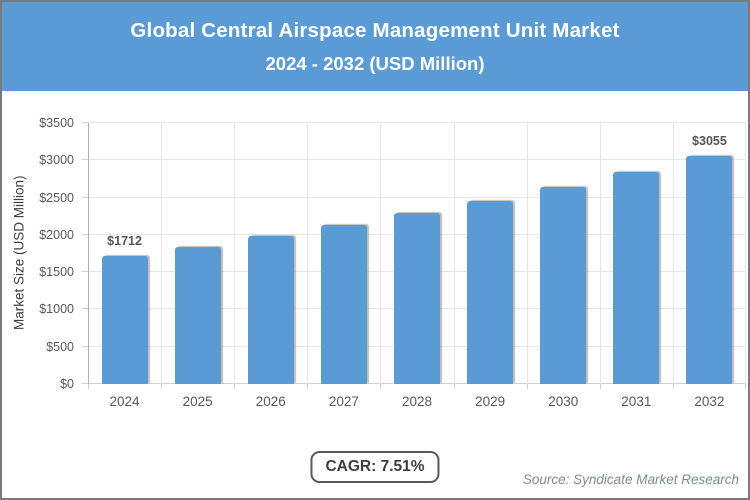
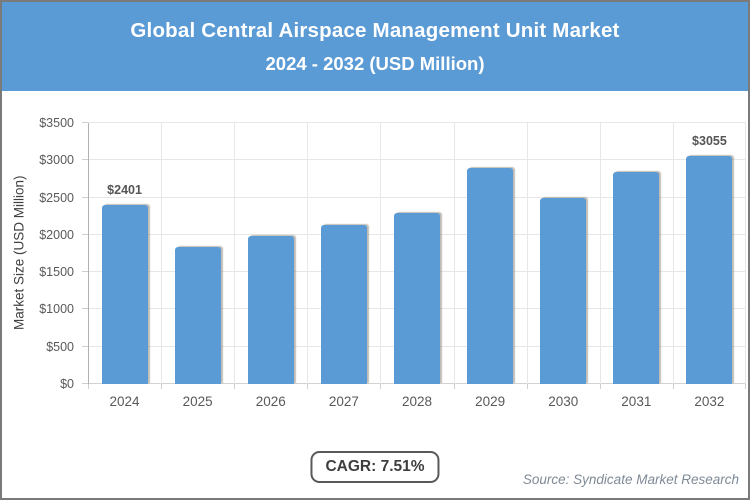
2024: $1712 -> $2401
2029: $2500 -> $2900
2030: $2600 -> $2500
